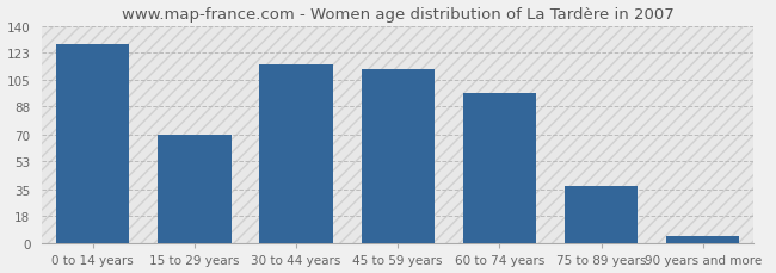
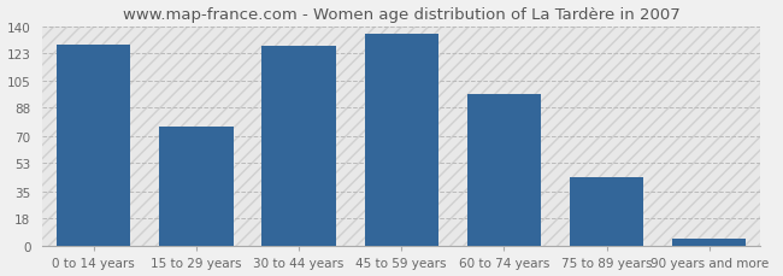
15 to 29 years: 70 -> 76
30 to 44 years: 115 -> 127
45 to 59 years: 112 -> 135
75 to 89 years: 37 -> 44
